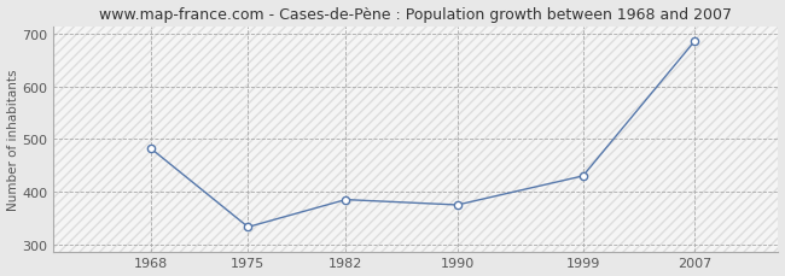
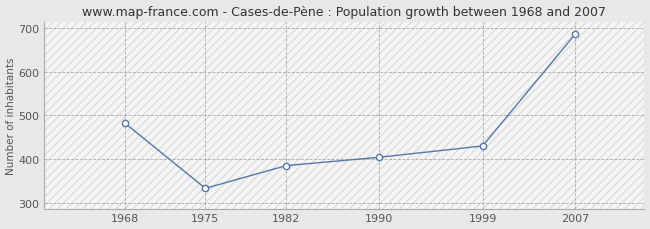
1990: 375 -> 404
